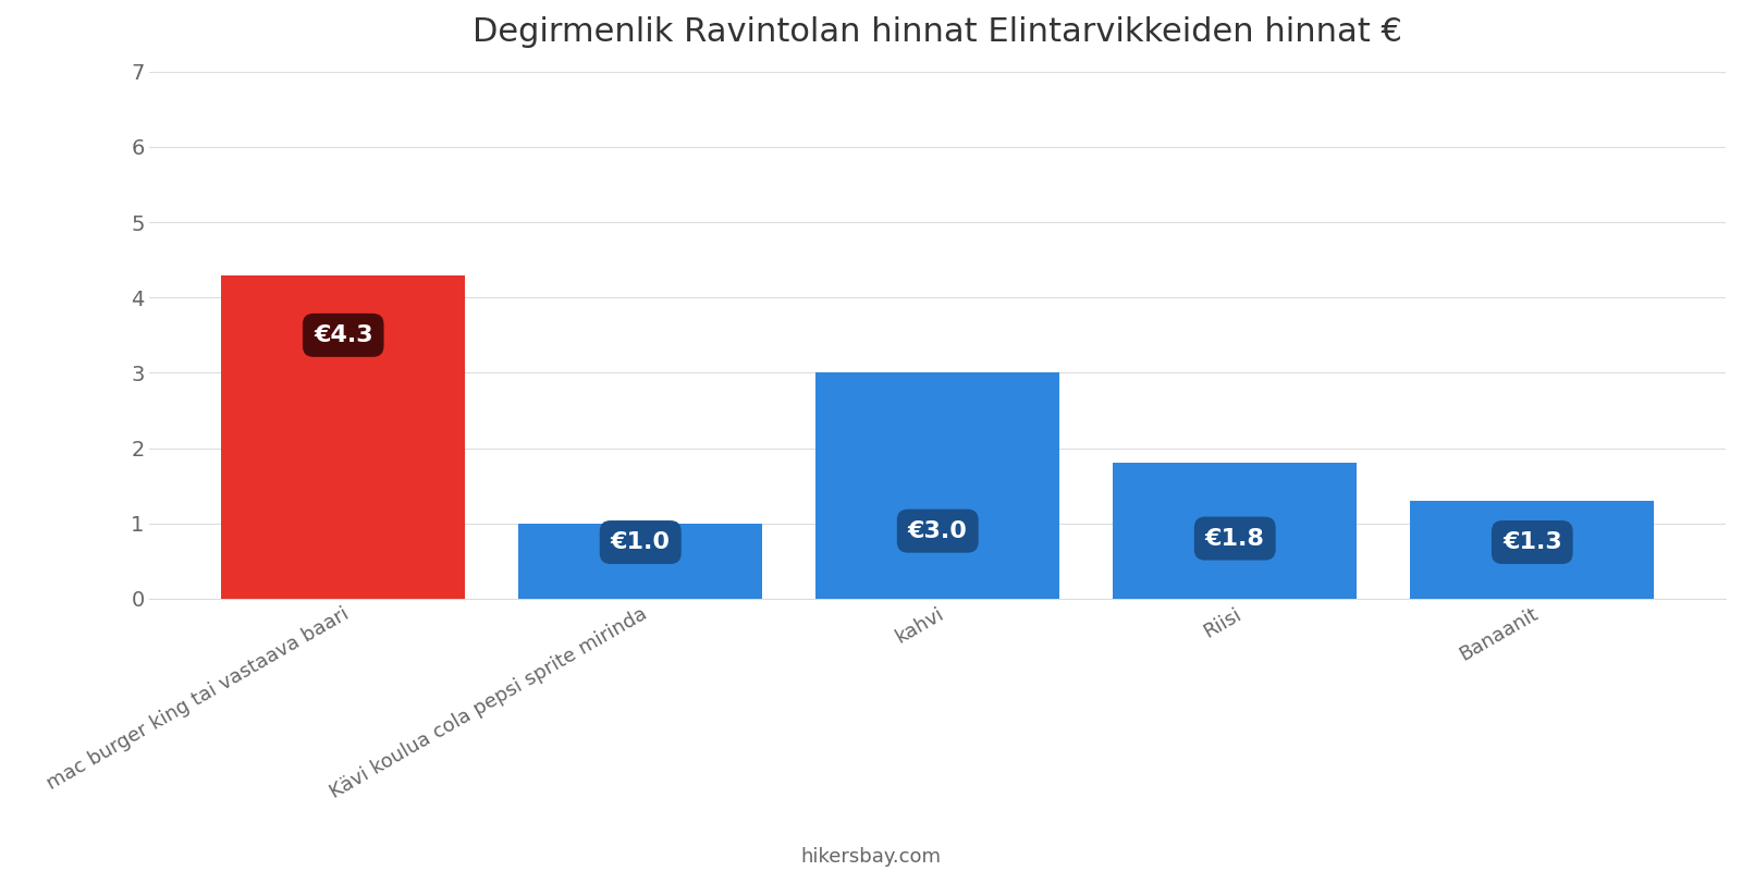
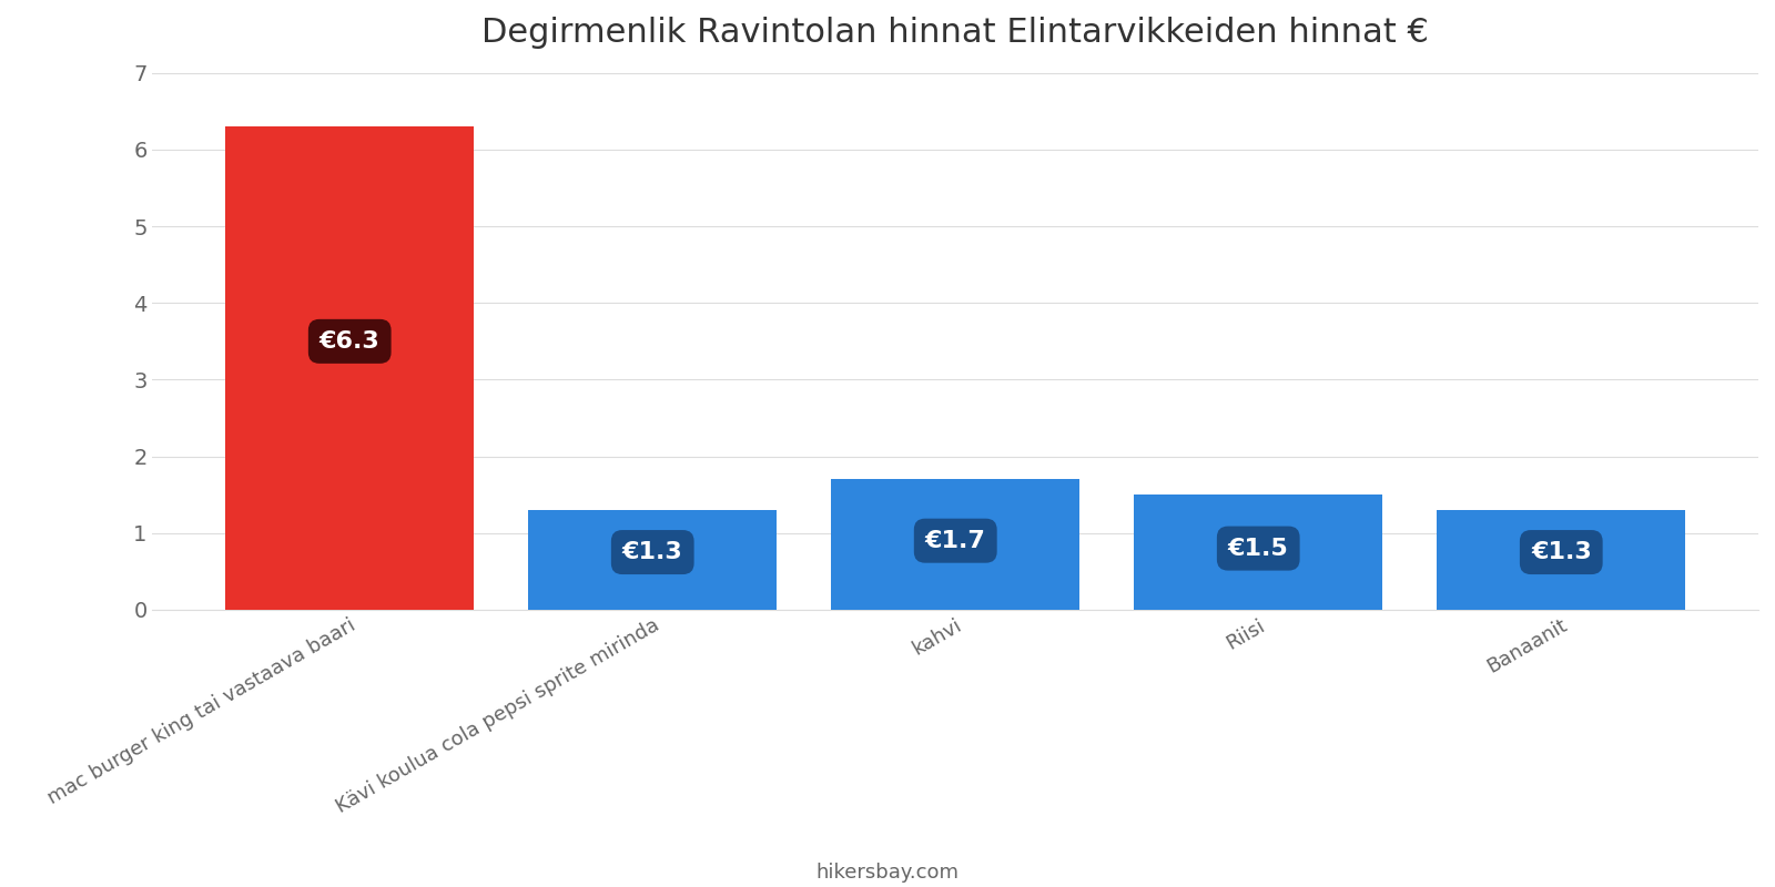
mac burger king tai vastaava baari: €4.3 -> €6.3
Kävi koulua cola pepsi sprite mirinda: €1.0 -> €1.3
kahvi: €3.0 -> €1.7
Riisi: €1.8 -> €1.5
